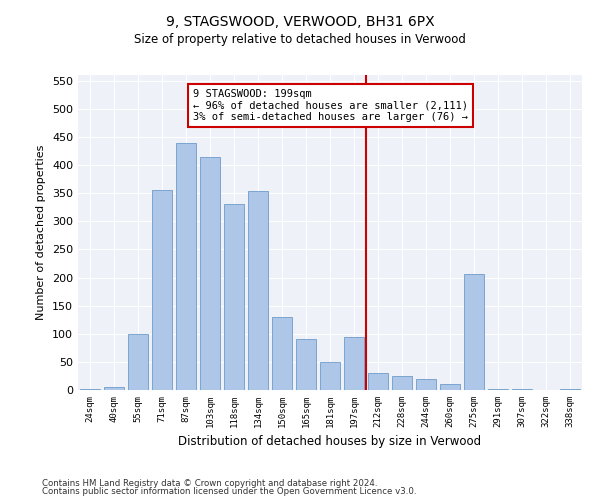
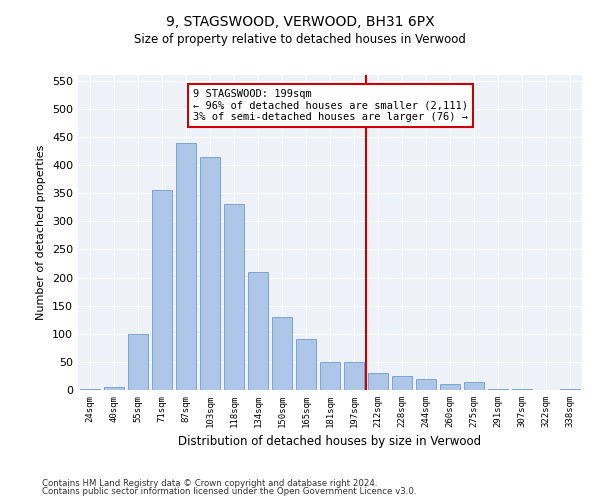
134sqm: 354 -> 210
197sqm: 94 -> 50
275sqm: 206 -> 15
